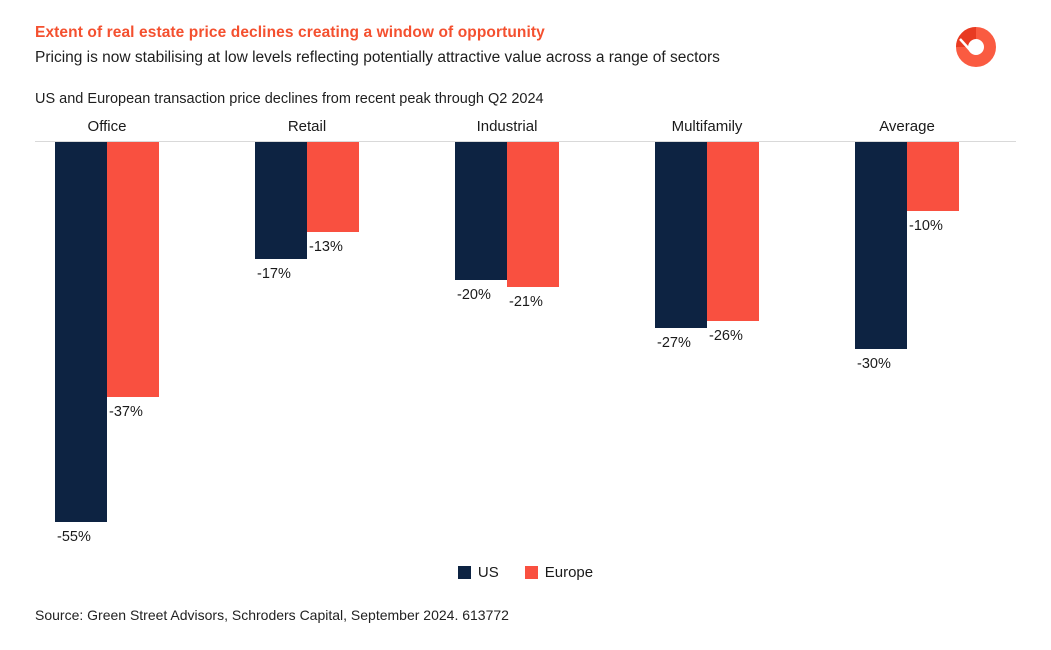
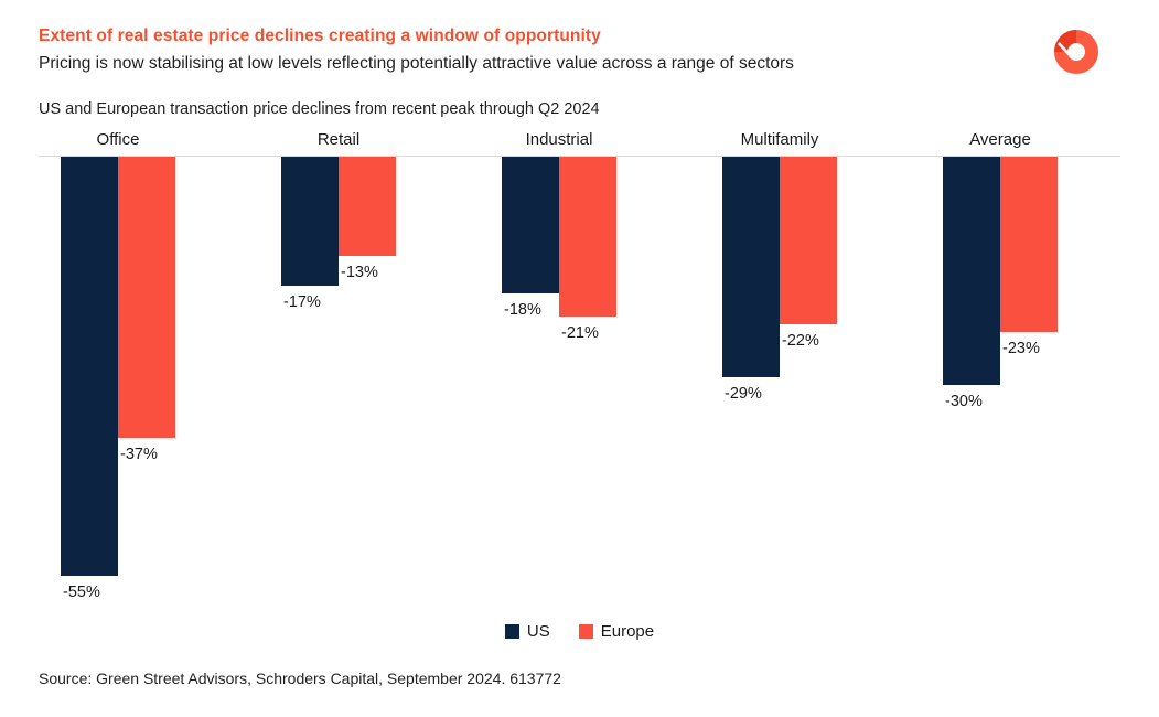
US/Industrial: -20% -> -18%
US/Multifamily: -27% -> -29%
Europe/Multifamily: -26% -> -22%
Europe/Average: -10% -> -23%
